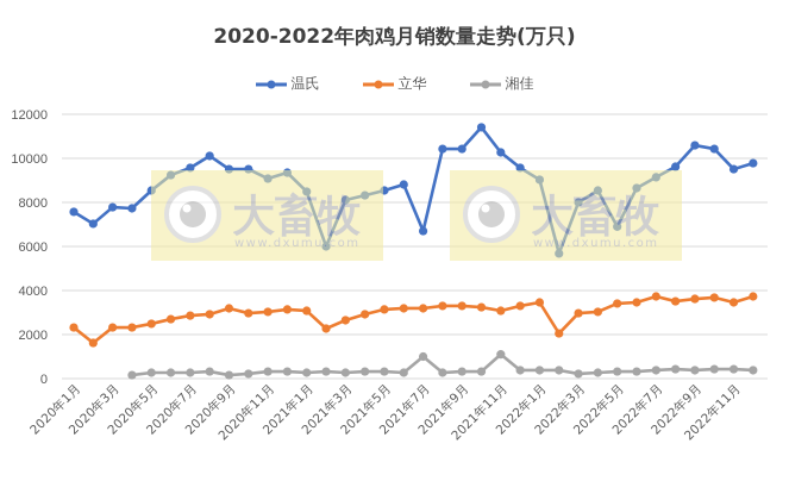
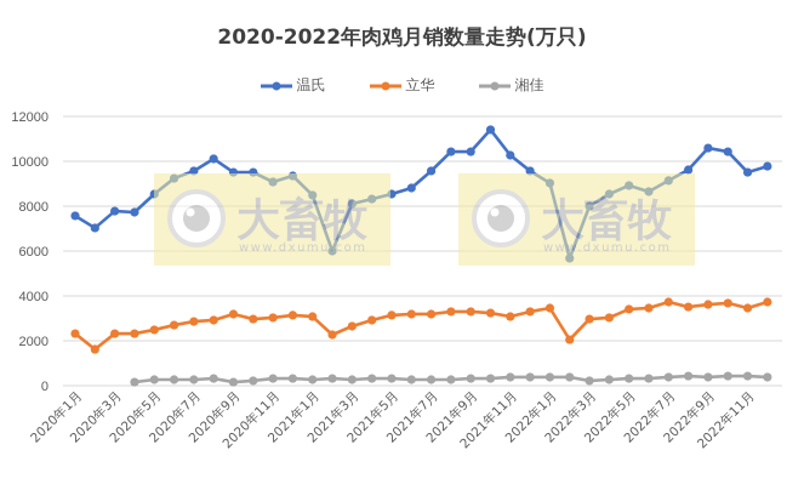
温氏/2021年7月: 6700 -> 9600
湘佳/2021年7月: 1000 -> 300
湘佳/2021年11月: 1100 -> 400
温氏/2022年5月: 6900 -> 8900
